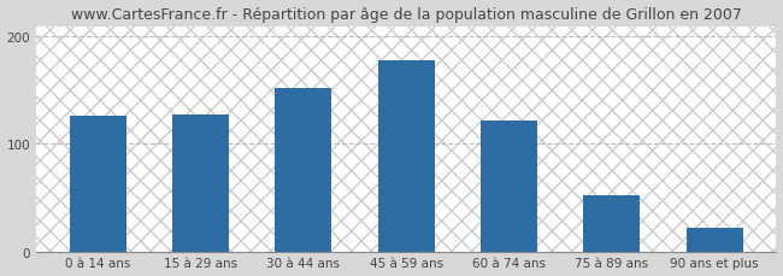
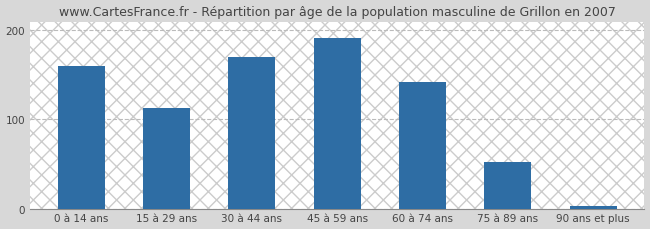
0 à 14 ans: 126 -> 160
15 à 29 ans: 128 -> 113
30 à 44 ans: 152 -> 170
45 à 59 ans: 178 -> 192
60 à 74 ans: 122 -> 142
90 ans et plus: 22 -> 3
